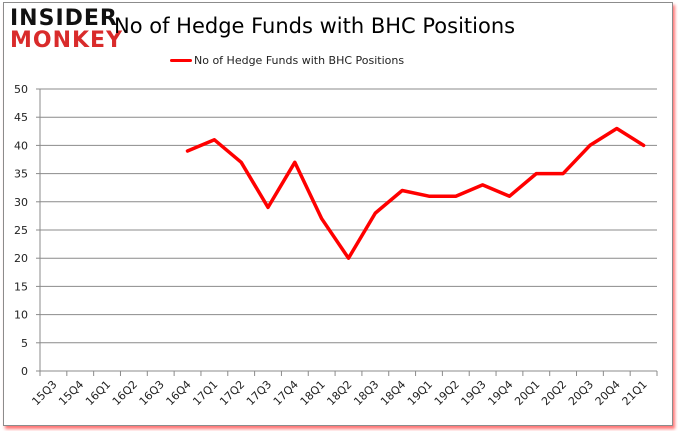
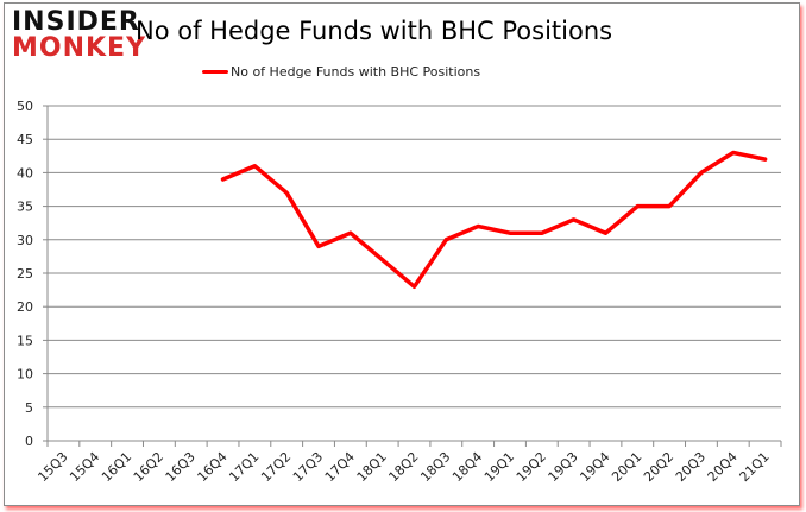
17Q4: 37 -> 31
18Q2: 20 -> 23
18Q3: 28 -> 30
21Q1: 40 -> 42
